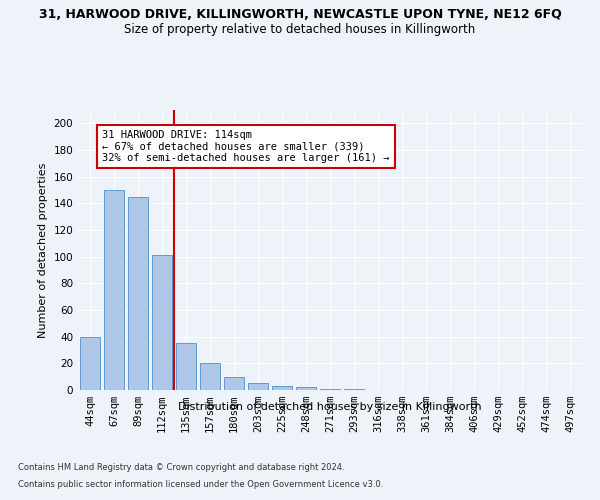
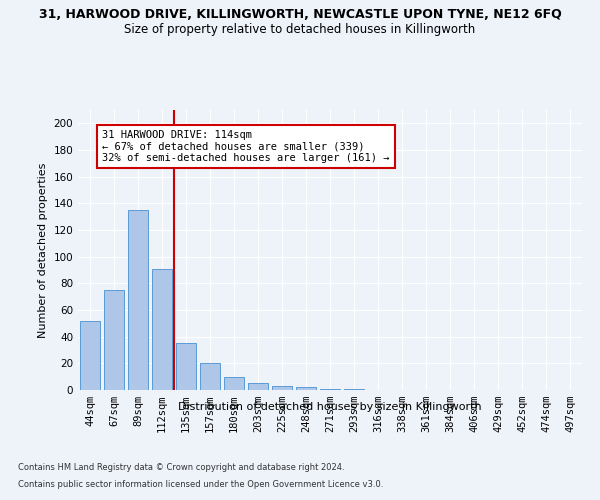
44sqm: 40 -> 52
67sqm: 150 -> 75
89sqm: 145 -> 135
112sqm: 101 -> 91
